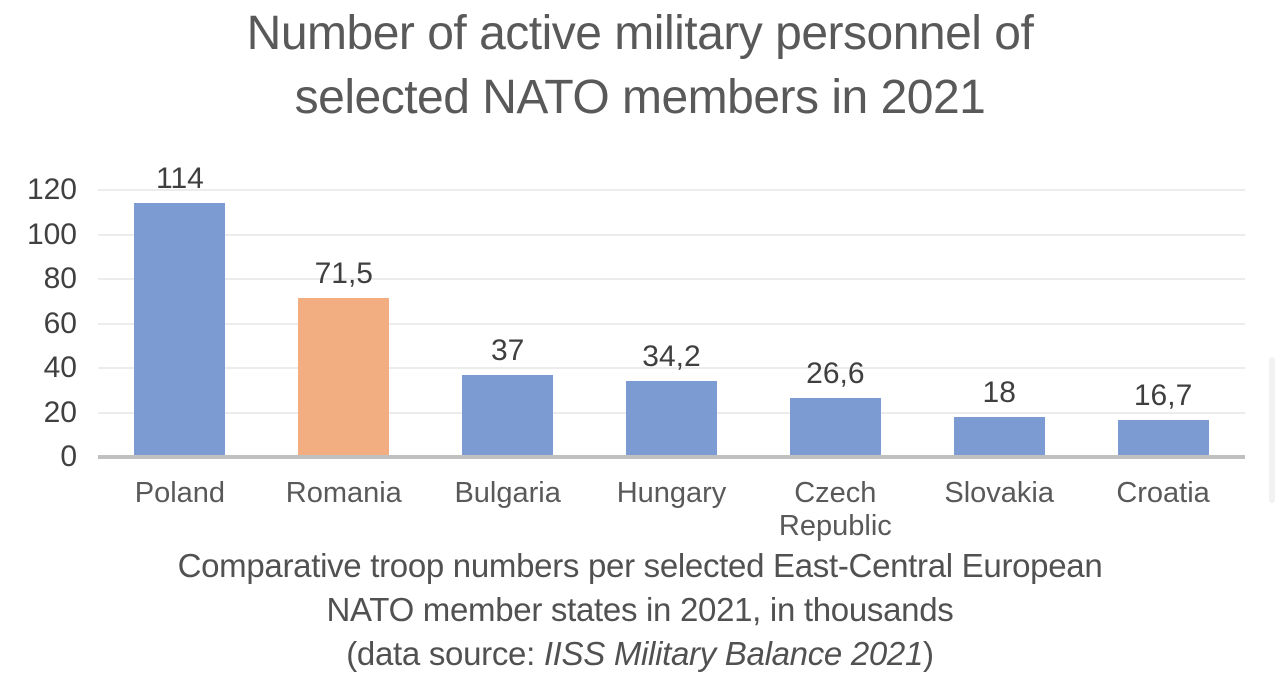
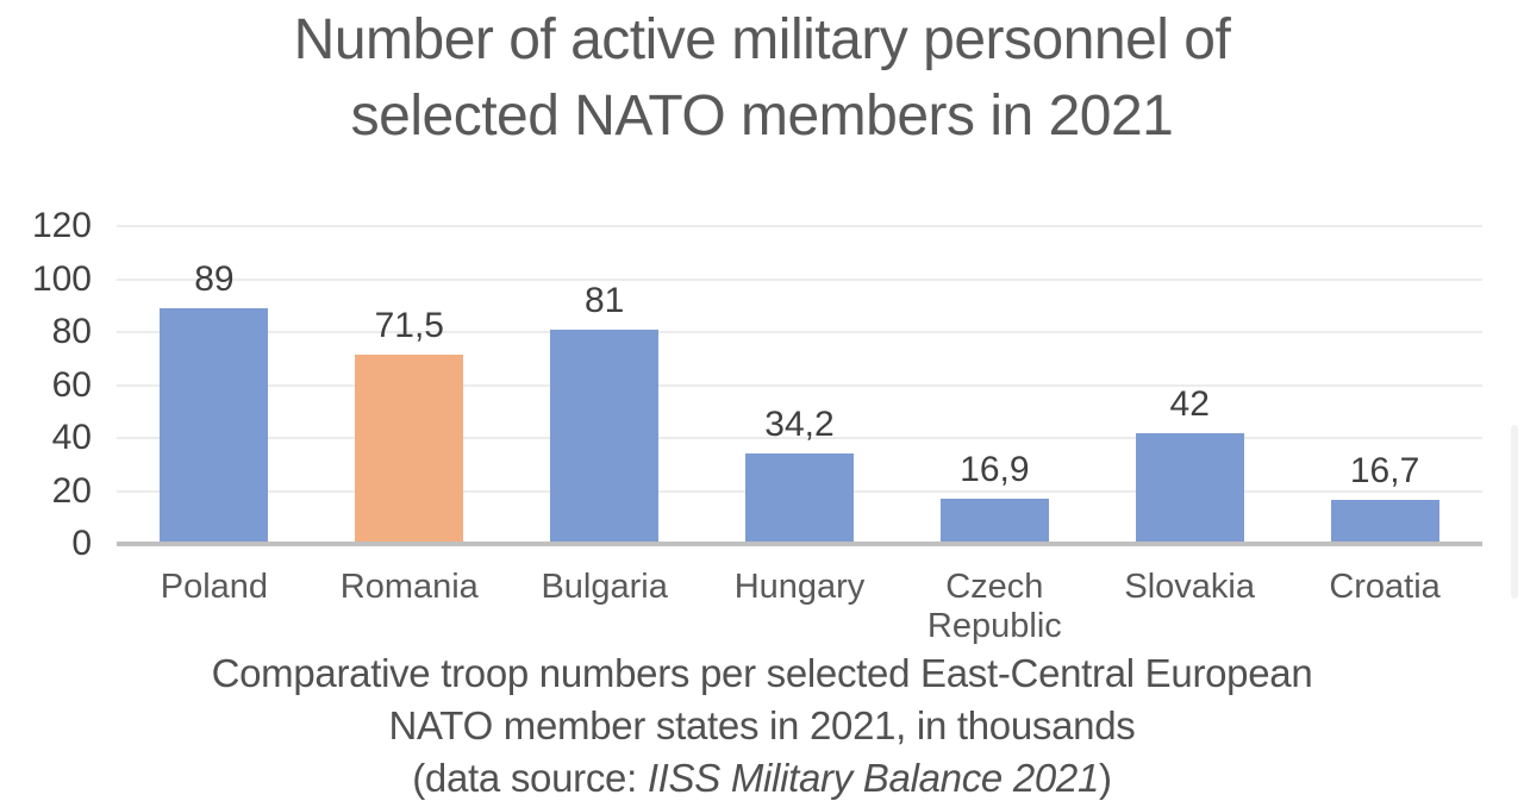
Poland: 114 -> 89
Bulgaria: 37 -> 81
Czech Republic: 26,6 -> 16,9
Slovakia: 18 -> 42
